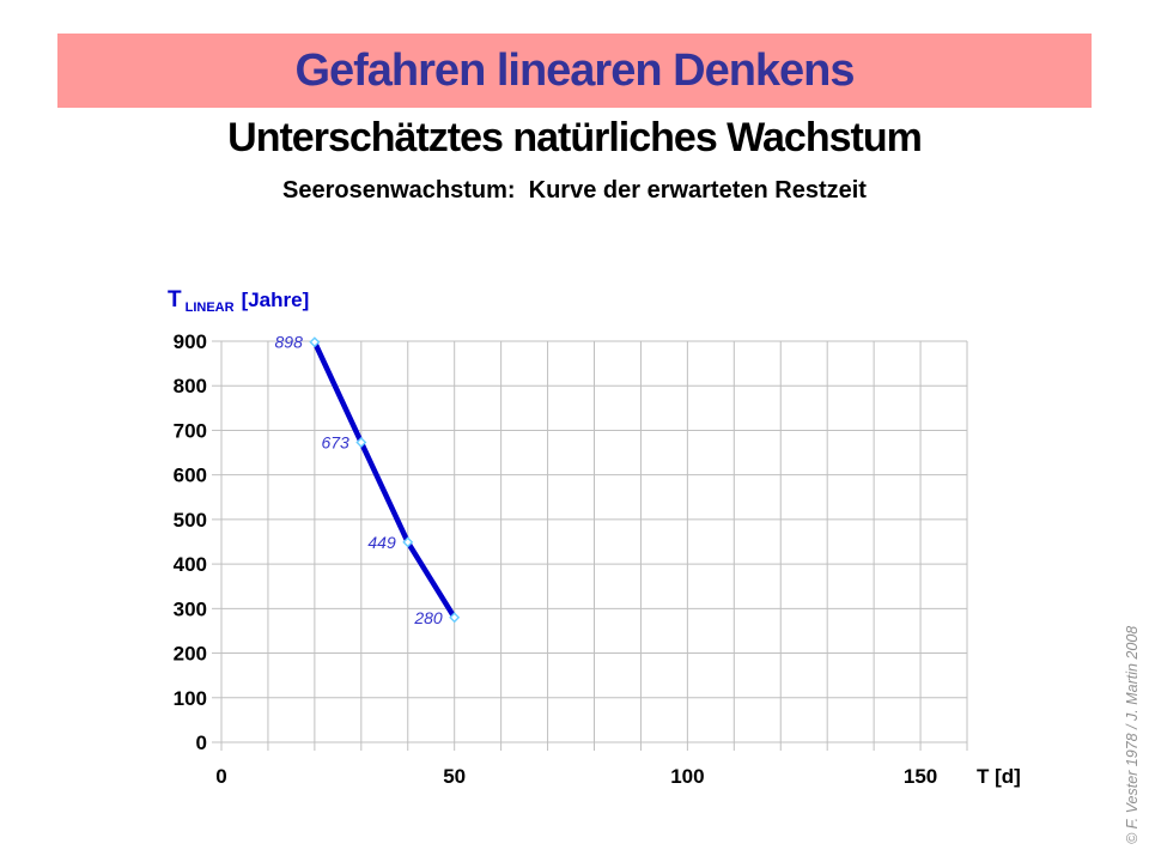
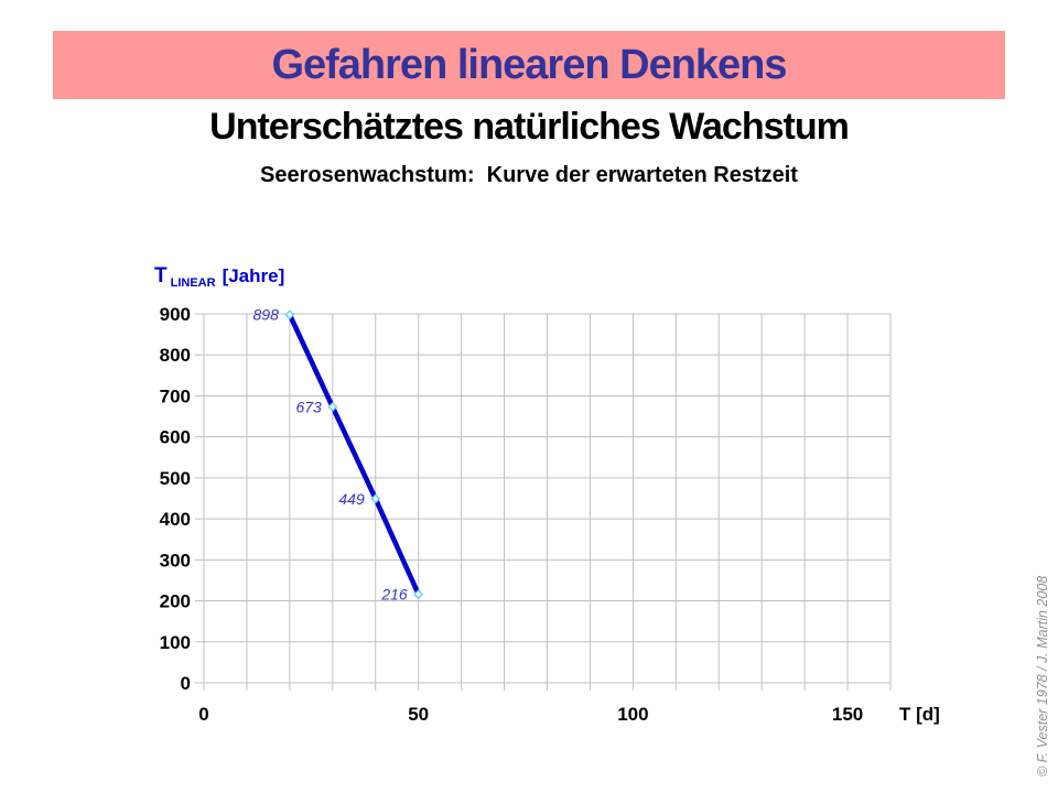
50: 280 -> 216
